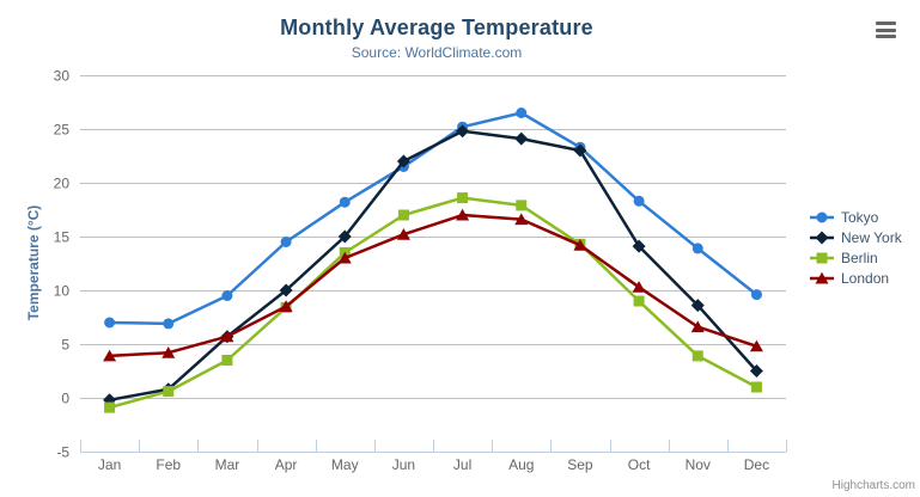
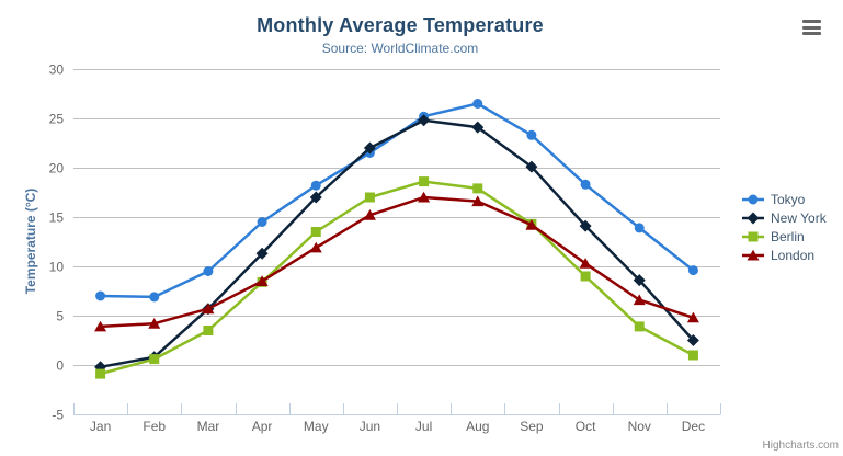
New York/Apr: 10 -> 11
New York/May: 15 -> 17
London/May: 13 -> 12
New York/Sep: 23 -> 20
